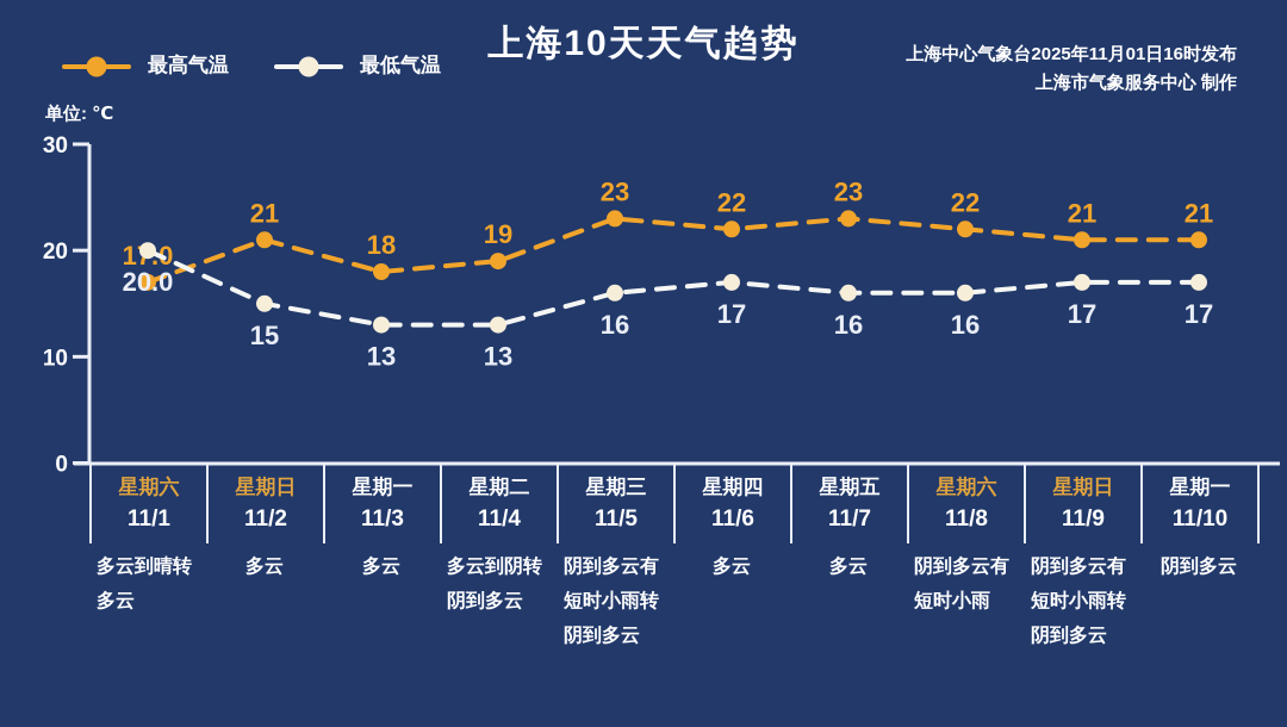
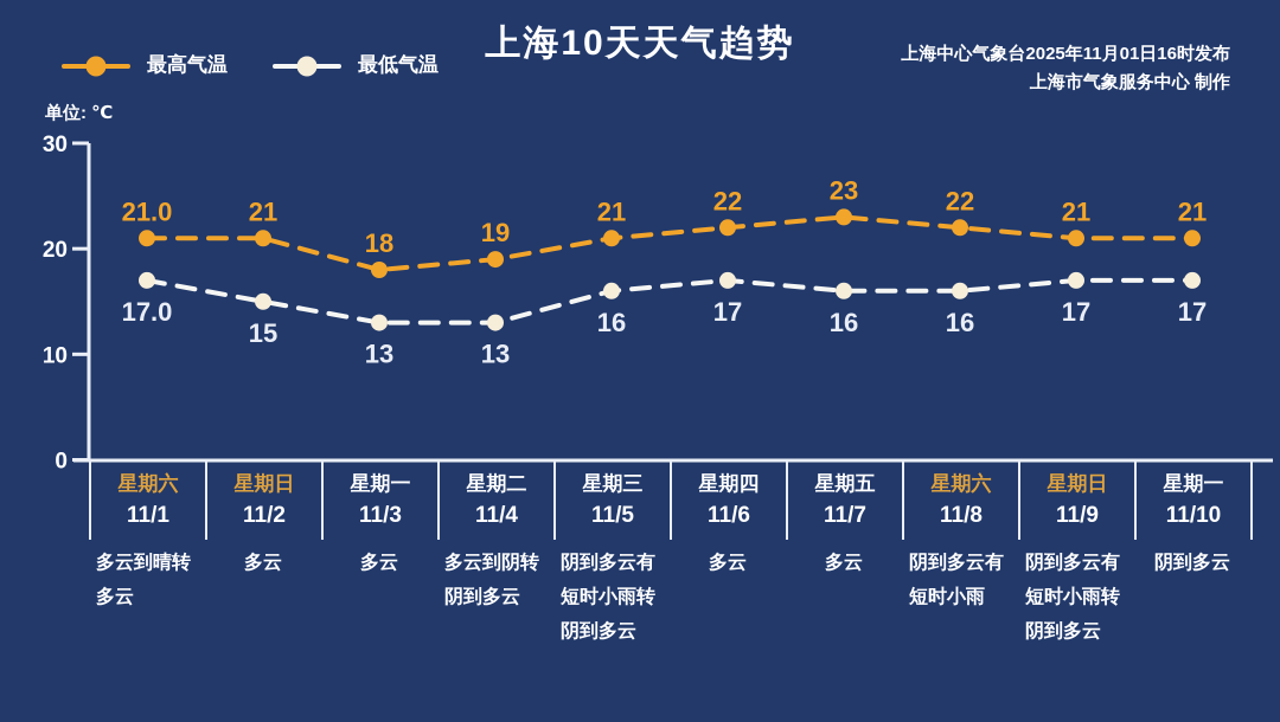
最高气温/11/1: 17.0 -> 21.0
最低气温/11/1: 20.0 -> 17.0
最高气温/11/5: 23 -> 21
